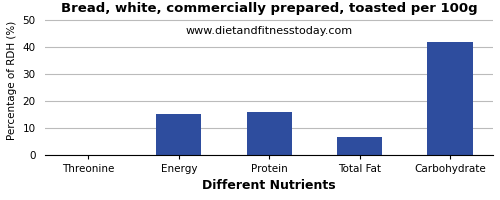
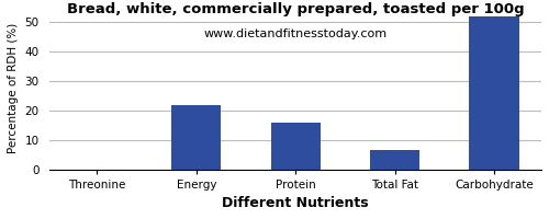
Energy: 15.0 -> 22.0
Carbohydrate: 42.0 -> 52.0
